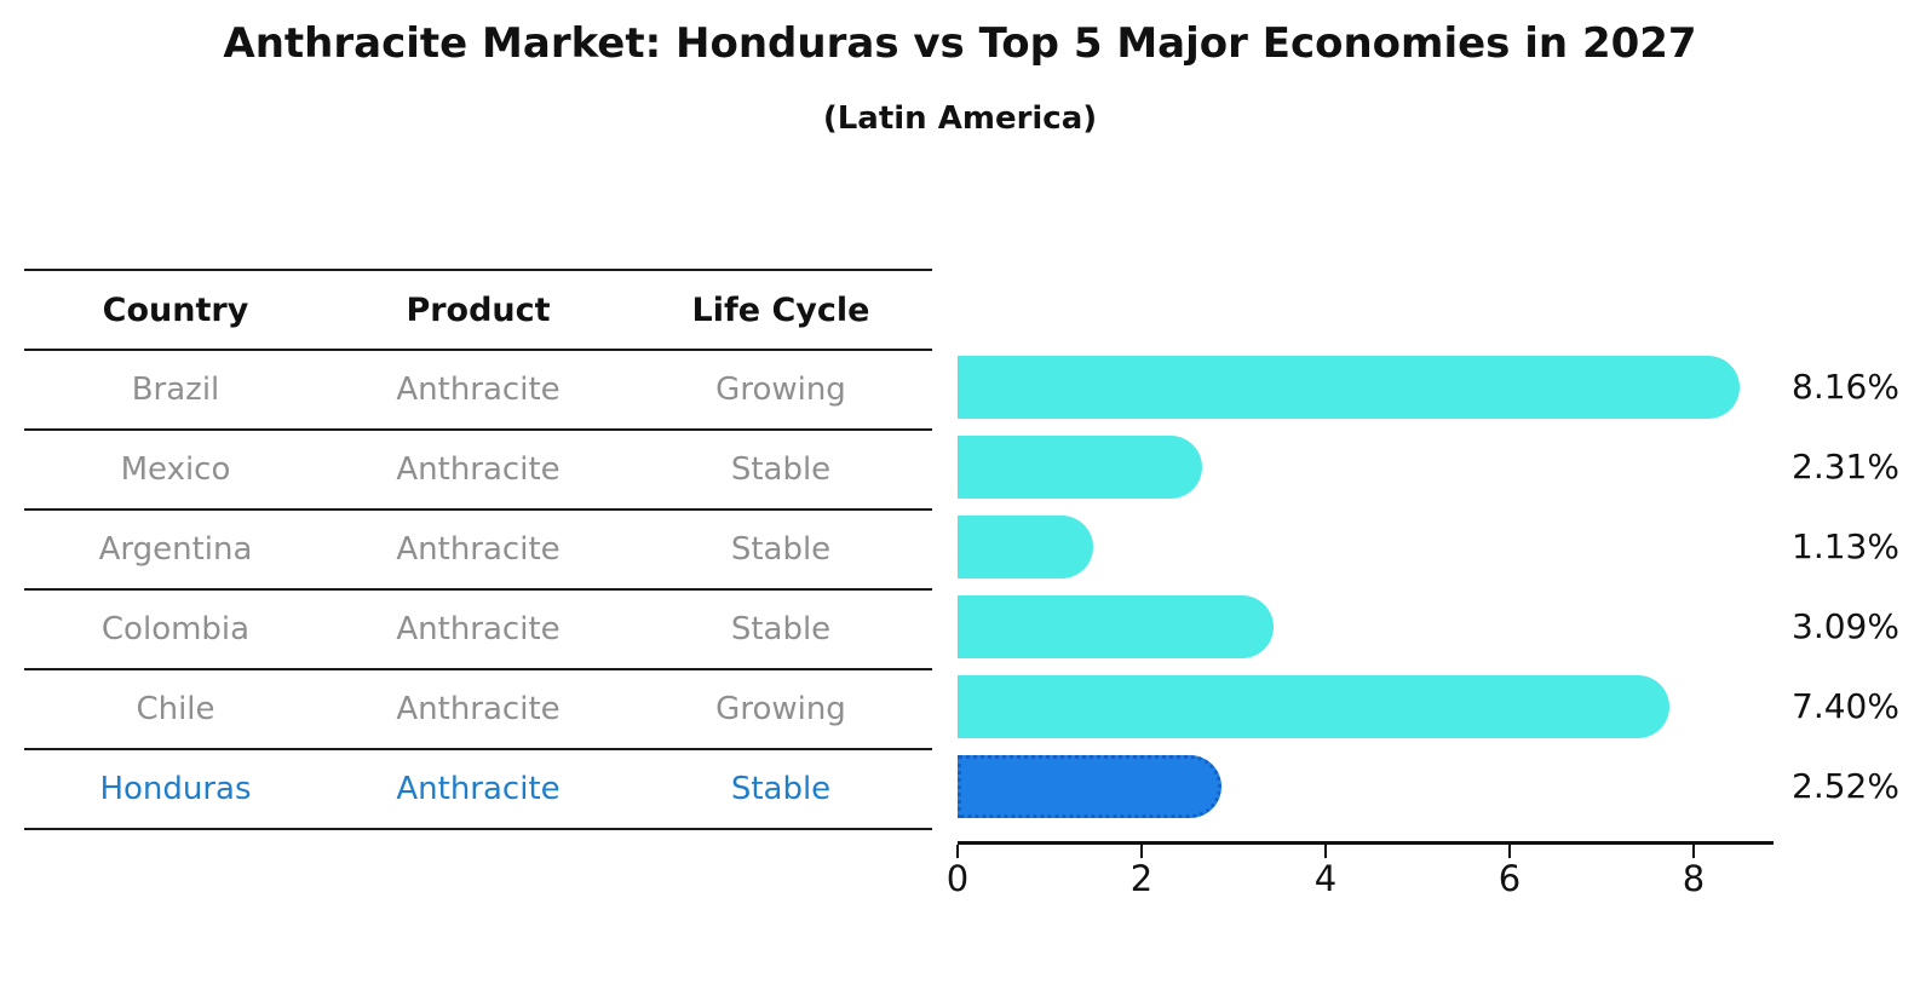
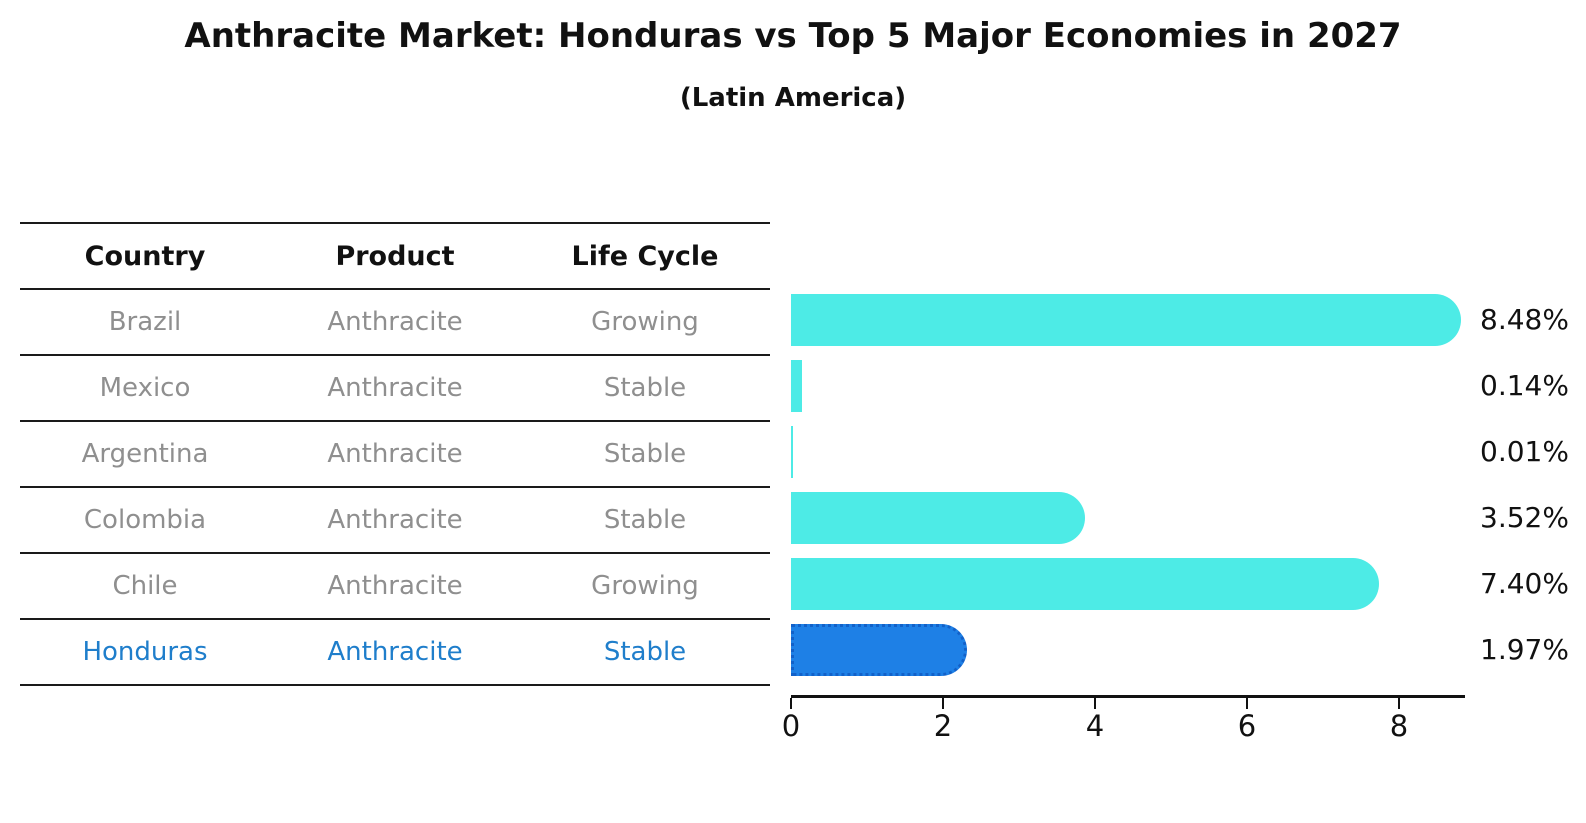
Brazil: 8.16% -> 8.48%
Mexico: 2.31% -> 0.14%
Argentina: 1.13% -> 0.01%
Colombia: 3.09% -> 3.52%
Honduras: 2.52% -> 1.97%
